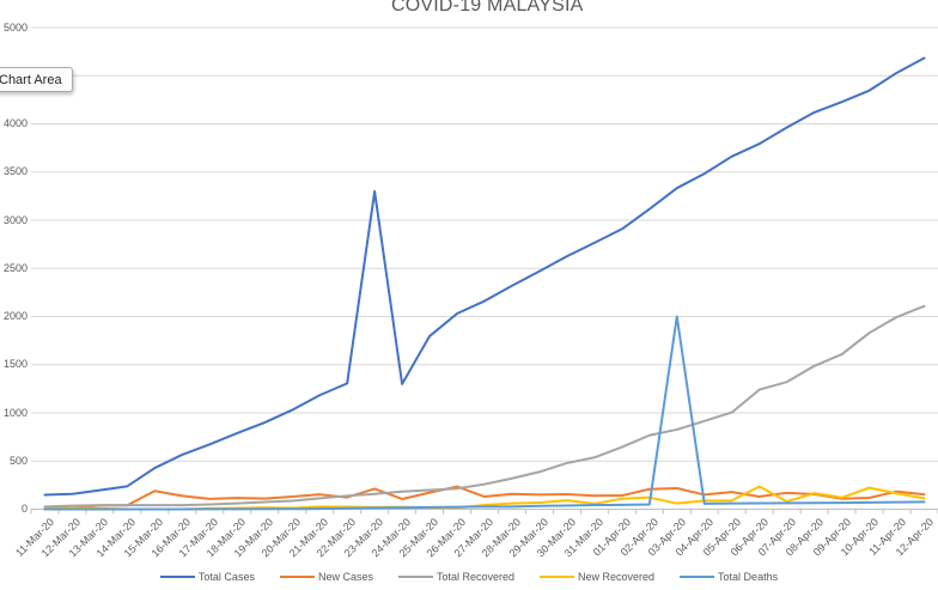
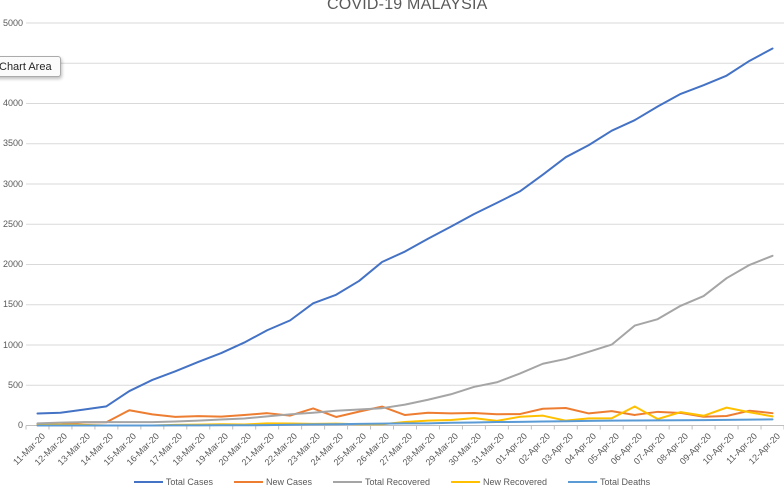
Total Cases/23-Mar-20: 3300 -> 1500
Total Cases/24-Mar-20: 1300 -> 1600
Total Deaths/03-Apr-20: 2000 -> 100
